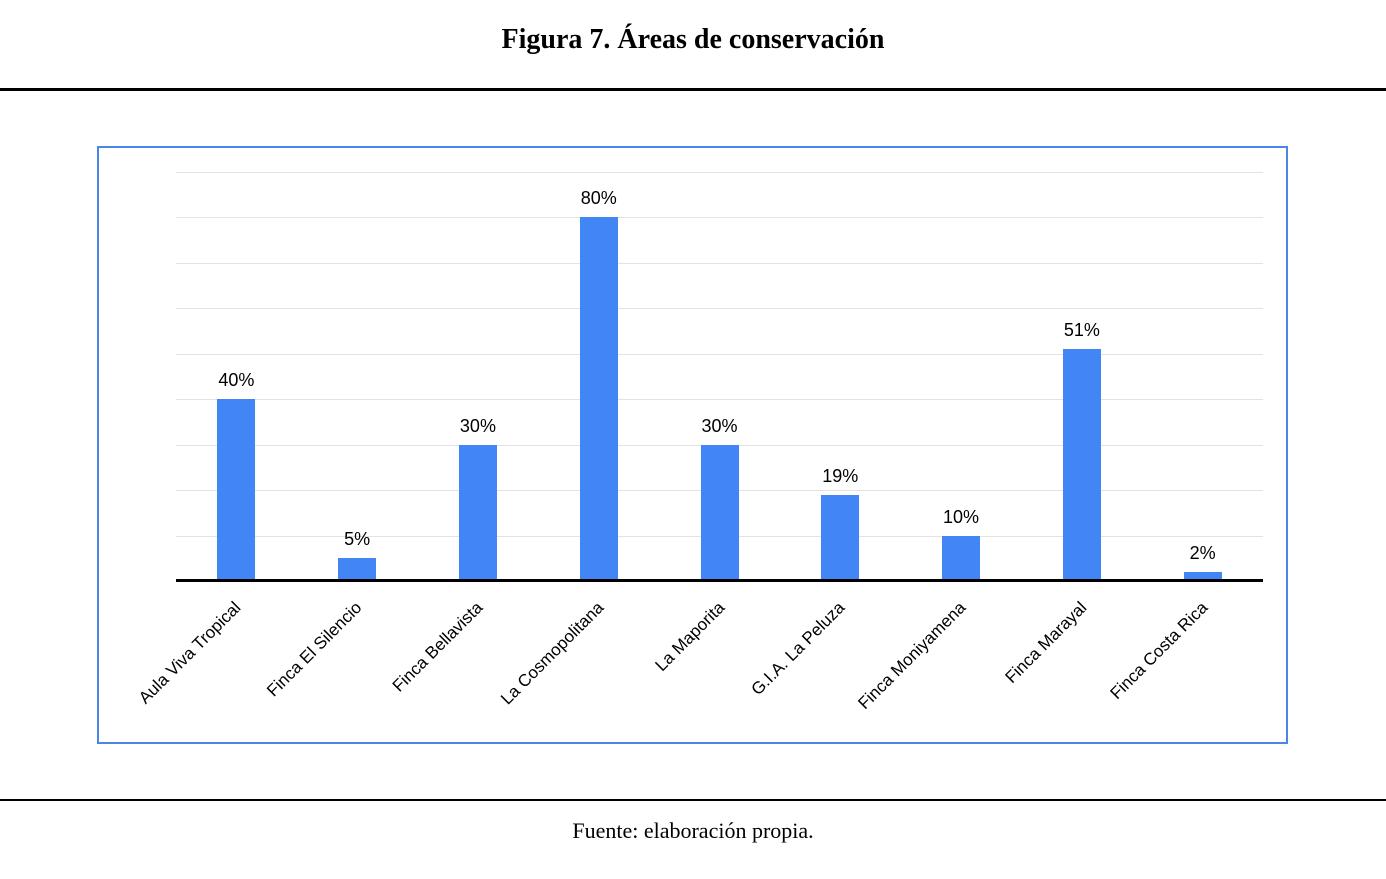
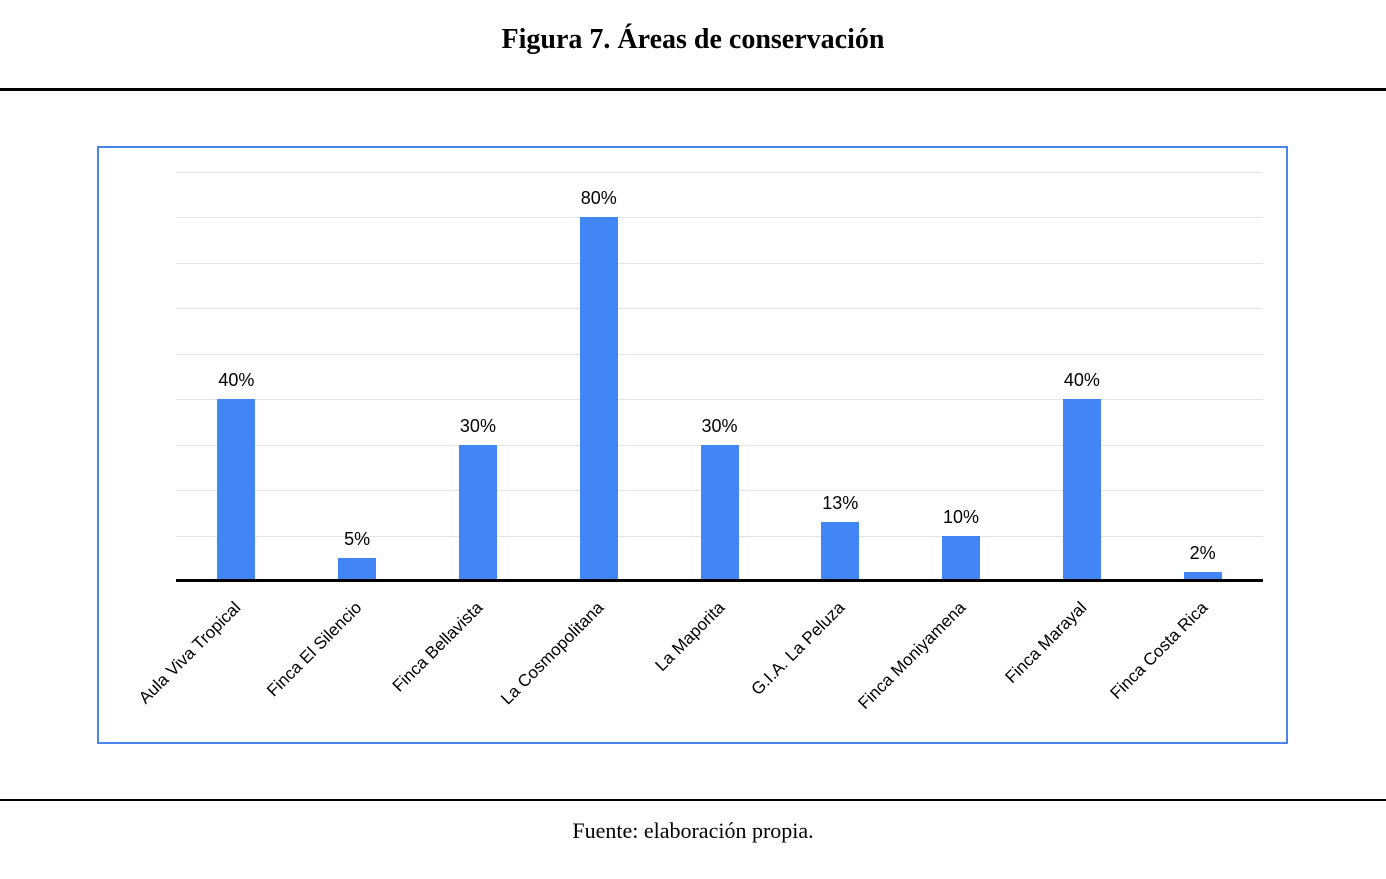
G.I.A. La Peluza: 19% -> 13%
Finca Marayal: 51% -> 40%
